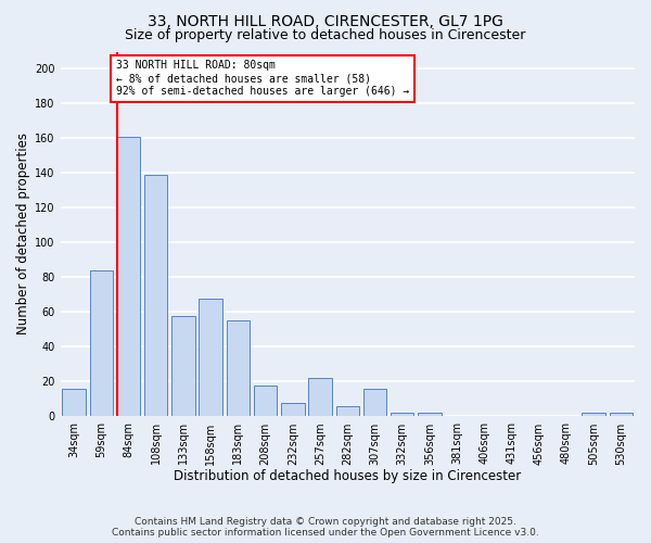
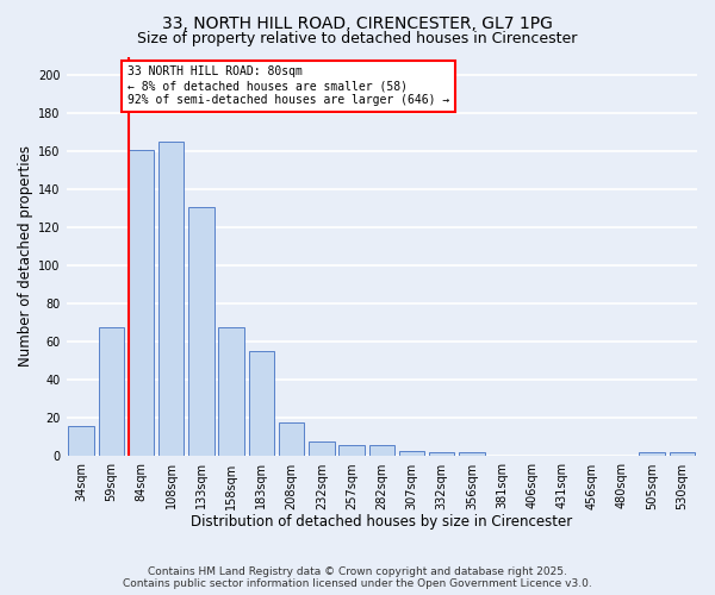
59sqm: 84 -> 68
108sqm: 139 -> 165
133sqm: 58 -> 131
257sqm: 22 -> 6
307sqm: 16 -> 3
